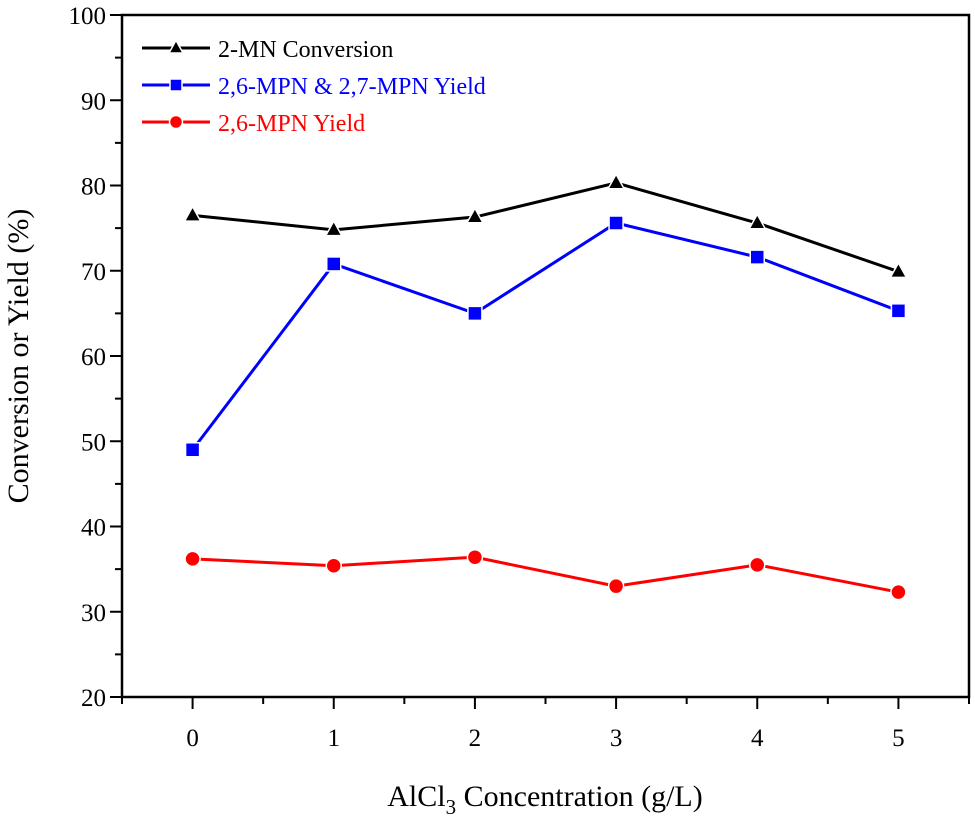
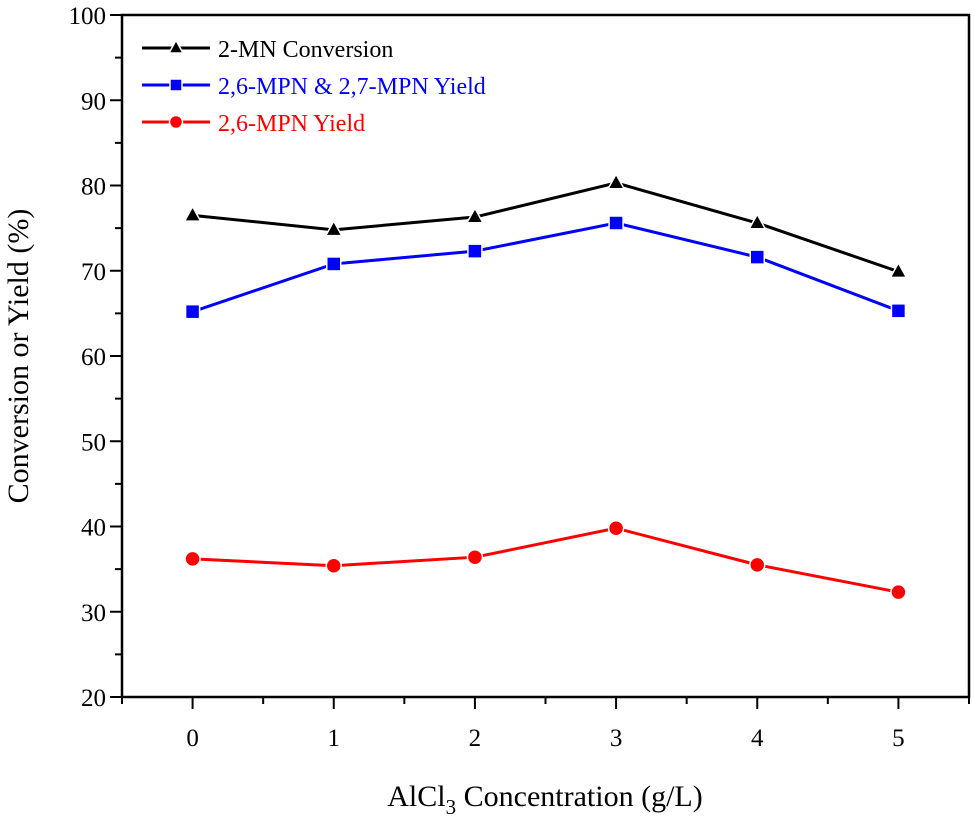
2,6-MPN & 2,7-MPN Yield/0: 49 -> 65
2,6-MPN & 2,7-MPN Yield/2: 65 -> 72
2,6-MPN Yield/3: 33 -> 40
